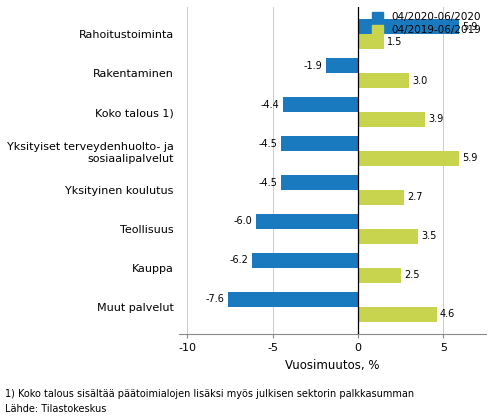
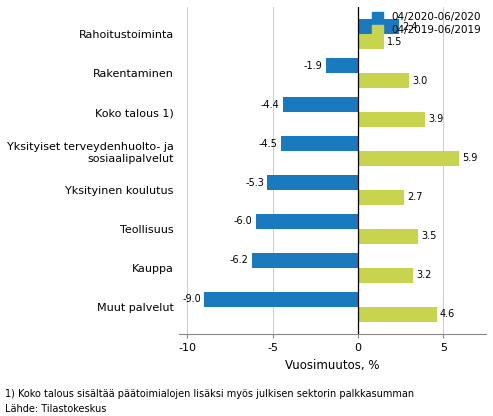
04/2020-06/2020/Rahoitustoiminta: 5.9 -> 2.4
04/2020-06/2020/Yksityinen koulutus: -4.5 -> -5.3
04/2019-06/2019/Kauppa: 2.5 -> 3.2
04/2020-06/2020/Muut palvelut: -7.6 -> -9.0
